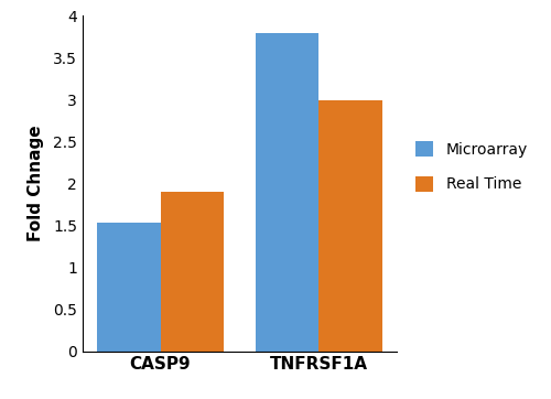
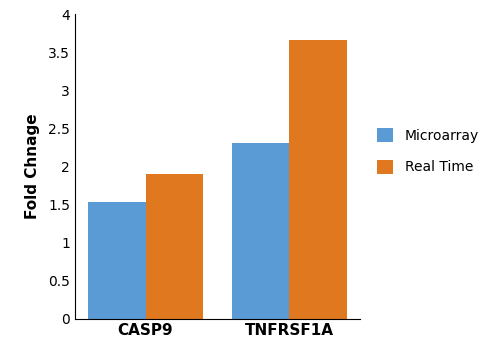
Microarray/TNFRSF1A: 3.80 -> 2.31
Real Time/TNFRSF1A: 3.00 -> 3.67
